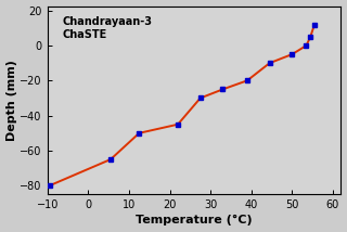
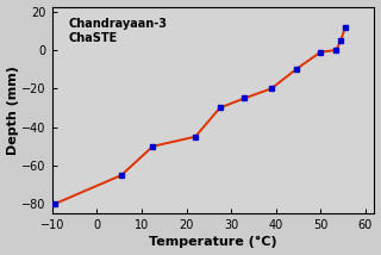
50: -5 -> -1
